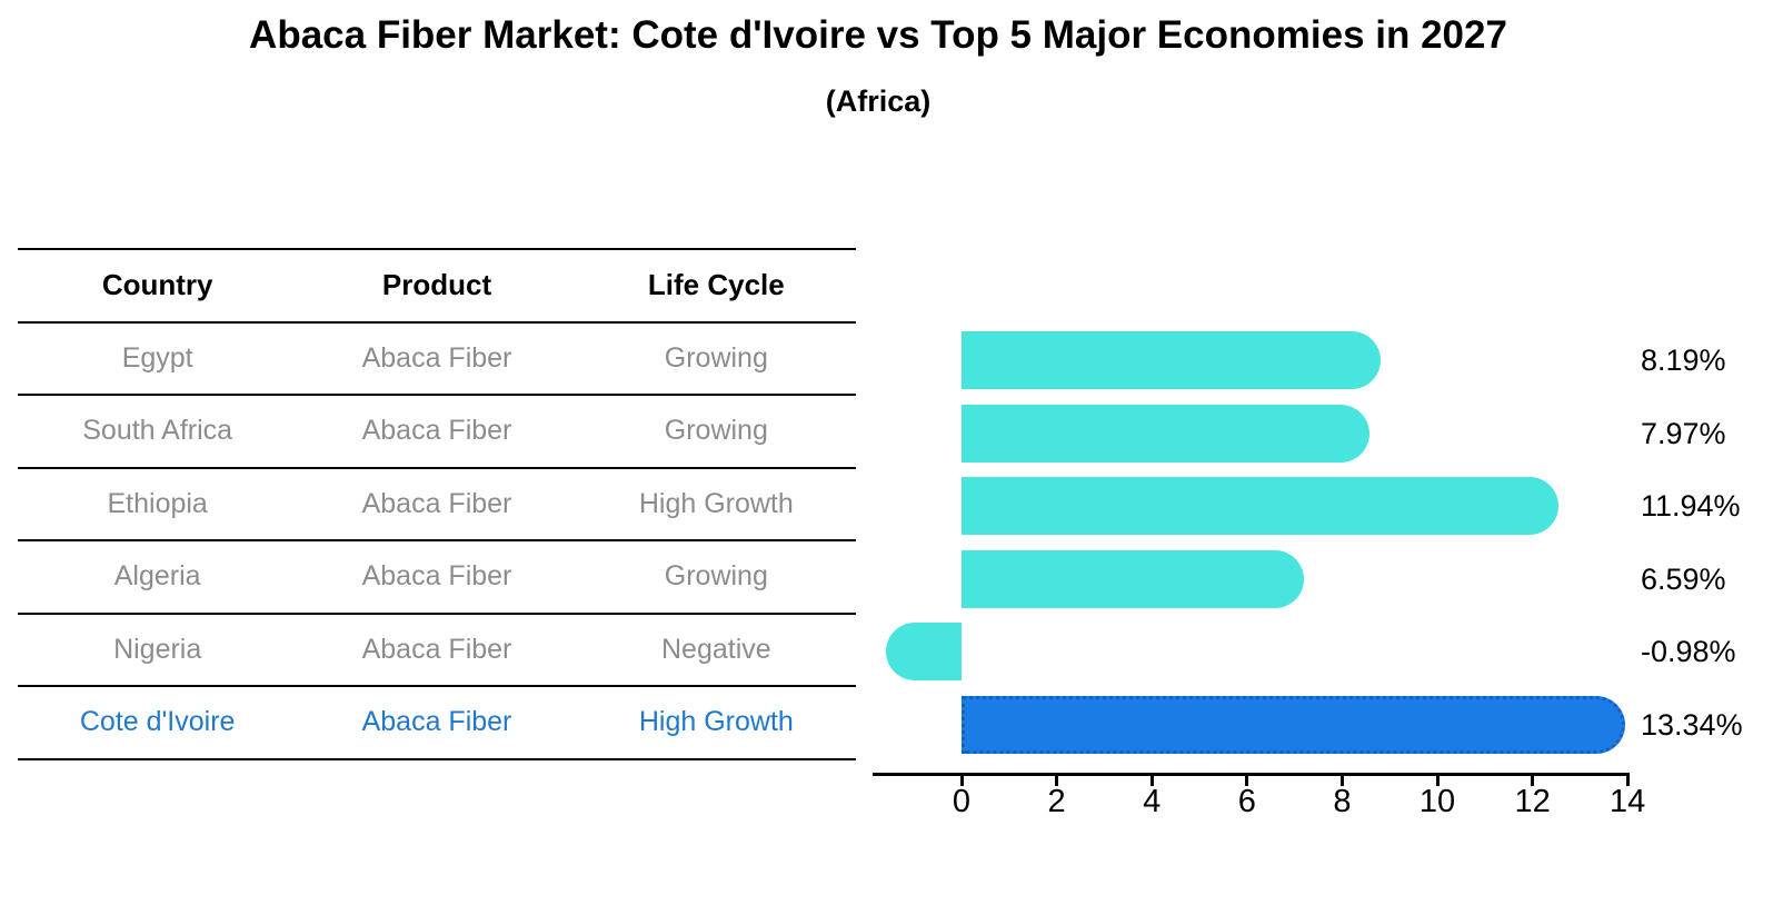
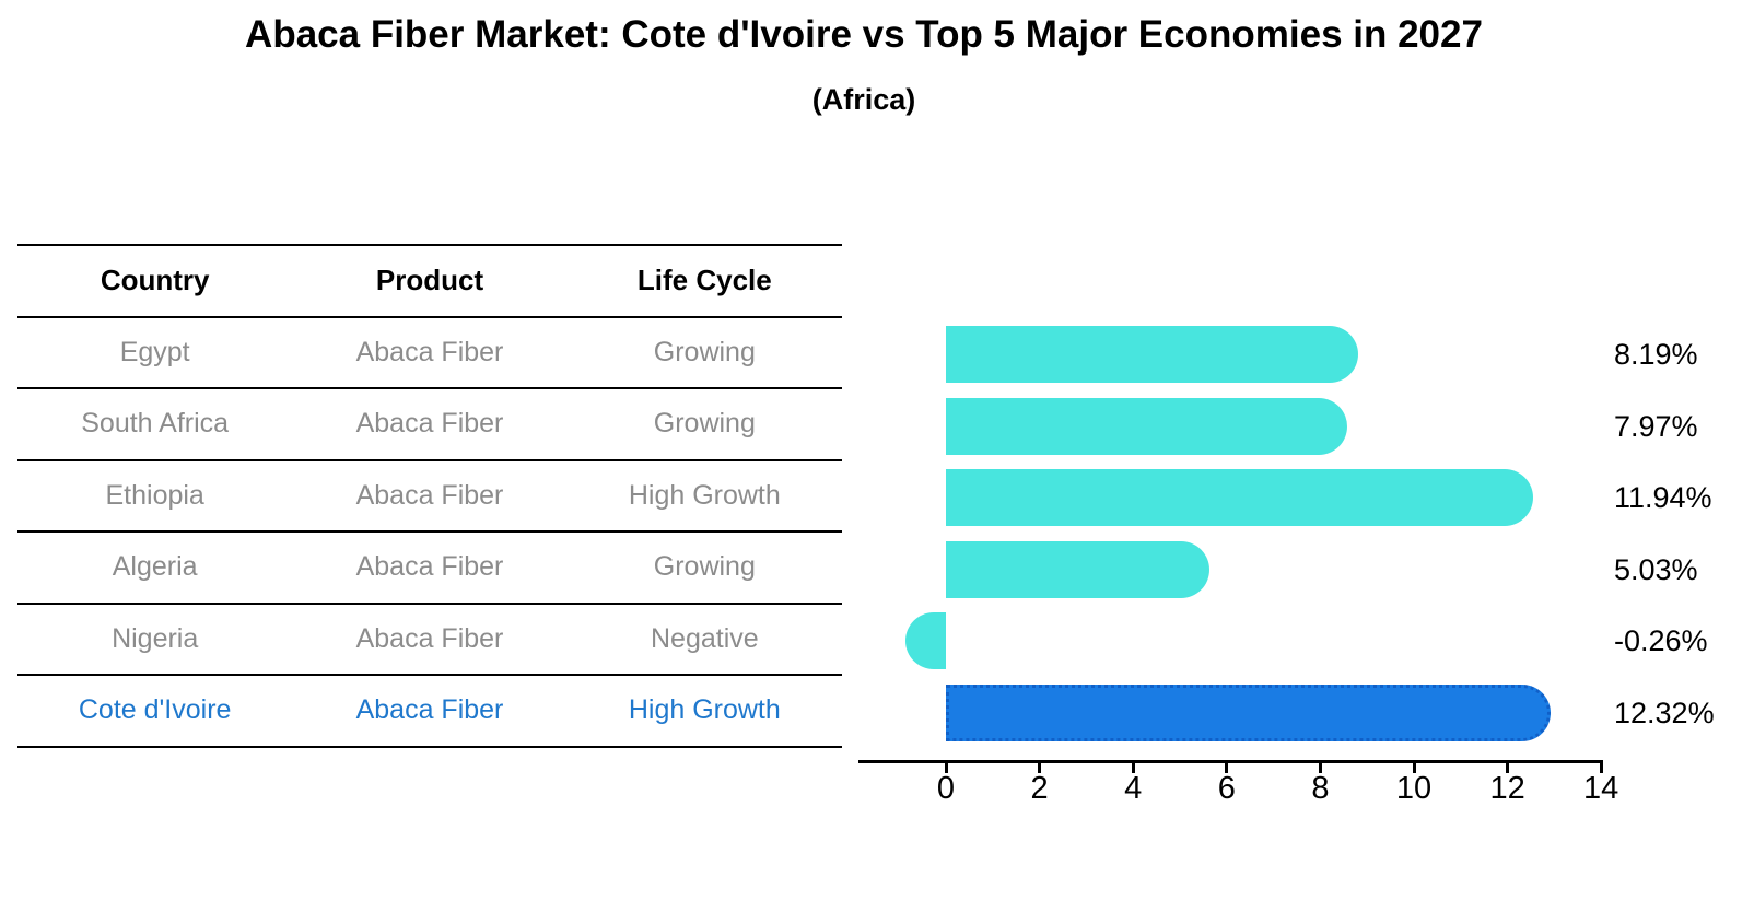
Algeria: 6.59% -> 5.03%
Nigeria: -0.98% -> -0.26%
Cote d'Ivoire: 13.34% -> 12.32%
